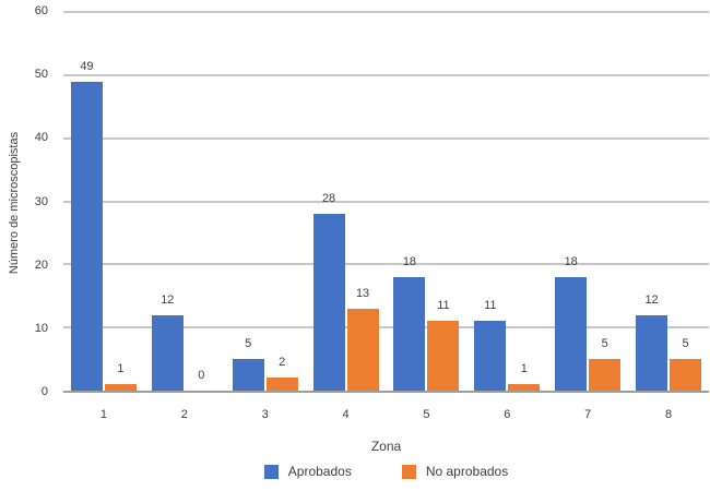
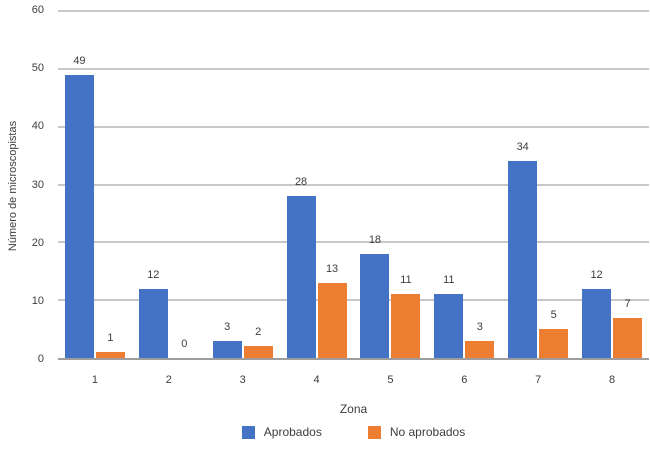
Aprobados/3: 5 -> 3
No aprobados/6: 1 -> 3
Aprobados/7: 18 -> 34
No aprobados/8: 5 -> 7
